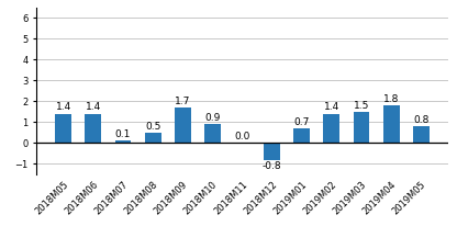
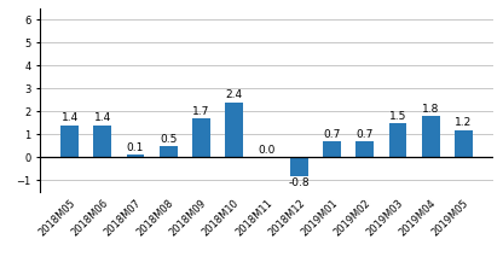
2018M10: 0.9 -> 2.4
2019M02: 1.4 -> 0.7
2019M05: 0.8 -> 1.2
